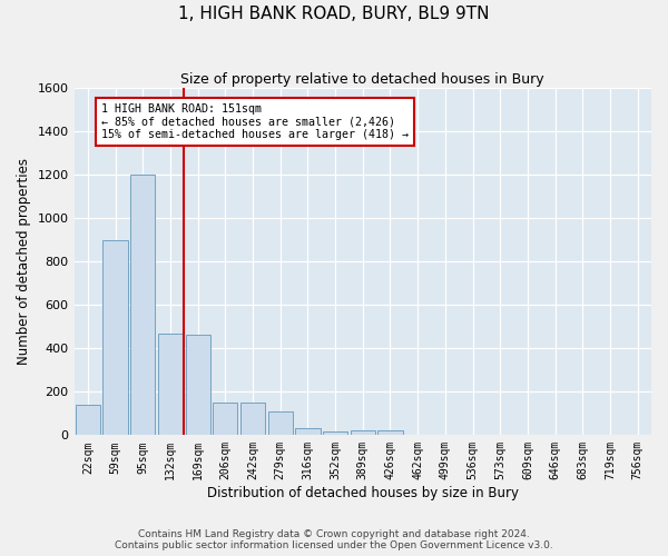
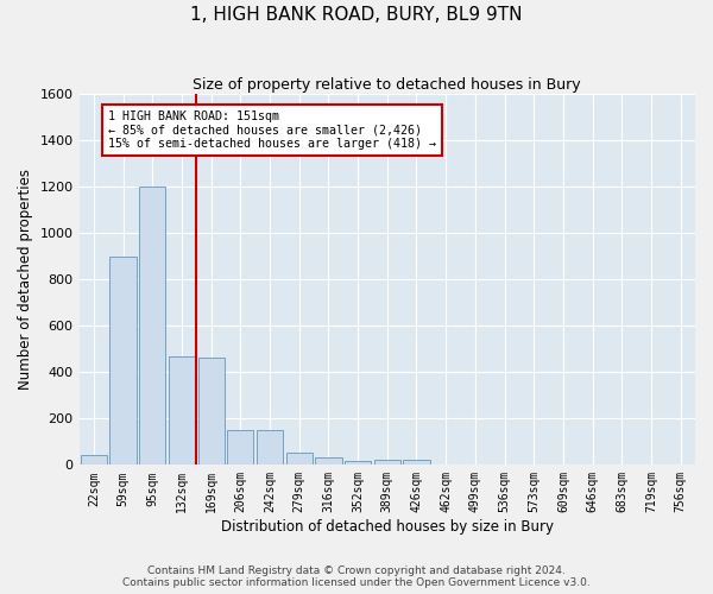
22sqm: 140 -> 40
279sqm: 110 -> 60
